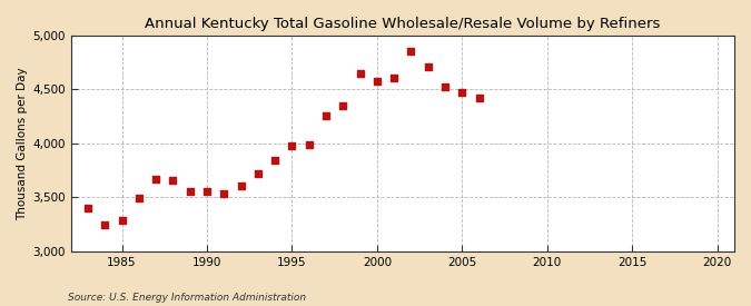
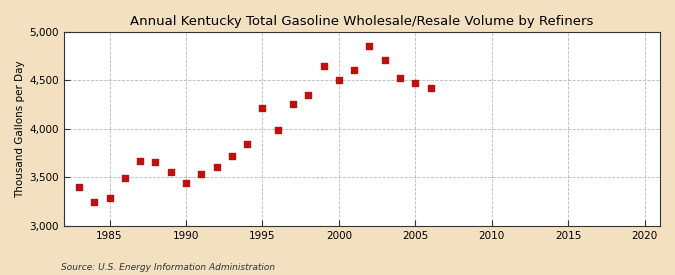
1990: 3,560 -> 3,440
1995: 3,980 -> 4,220
2000: 4,580 -> 4,500
